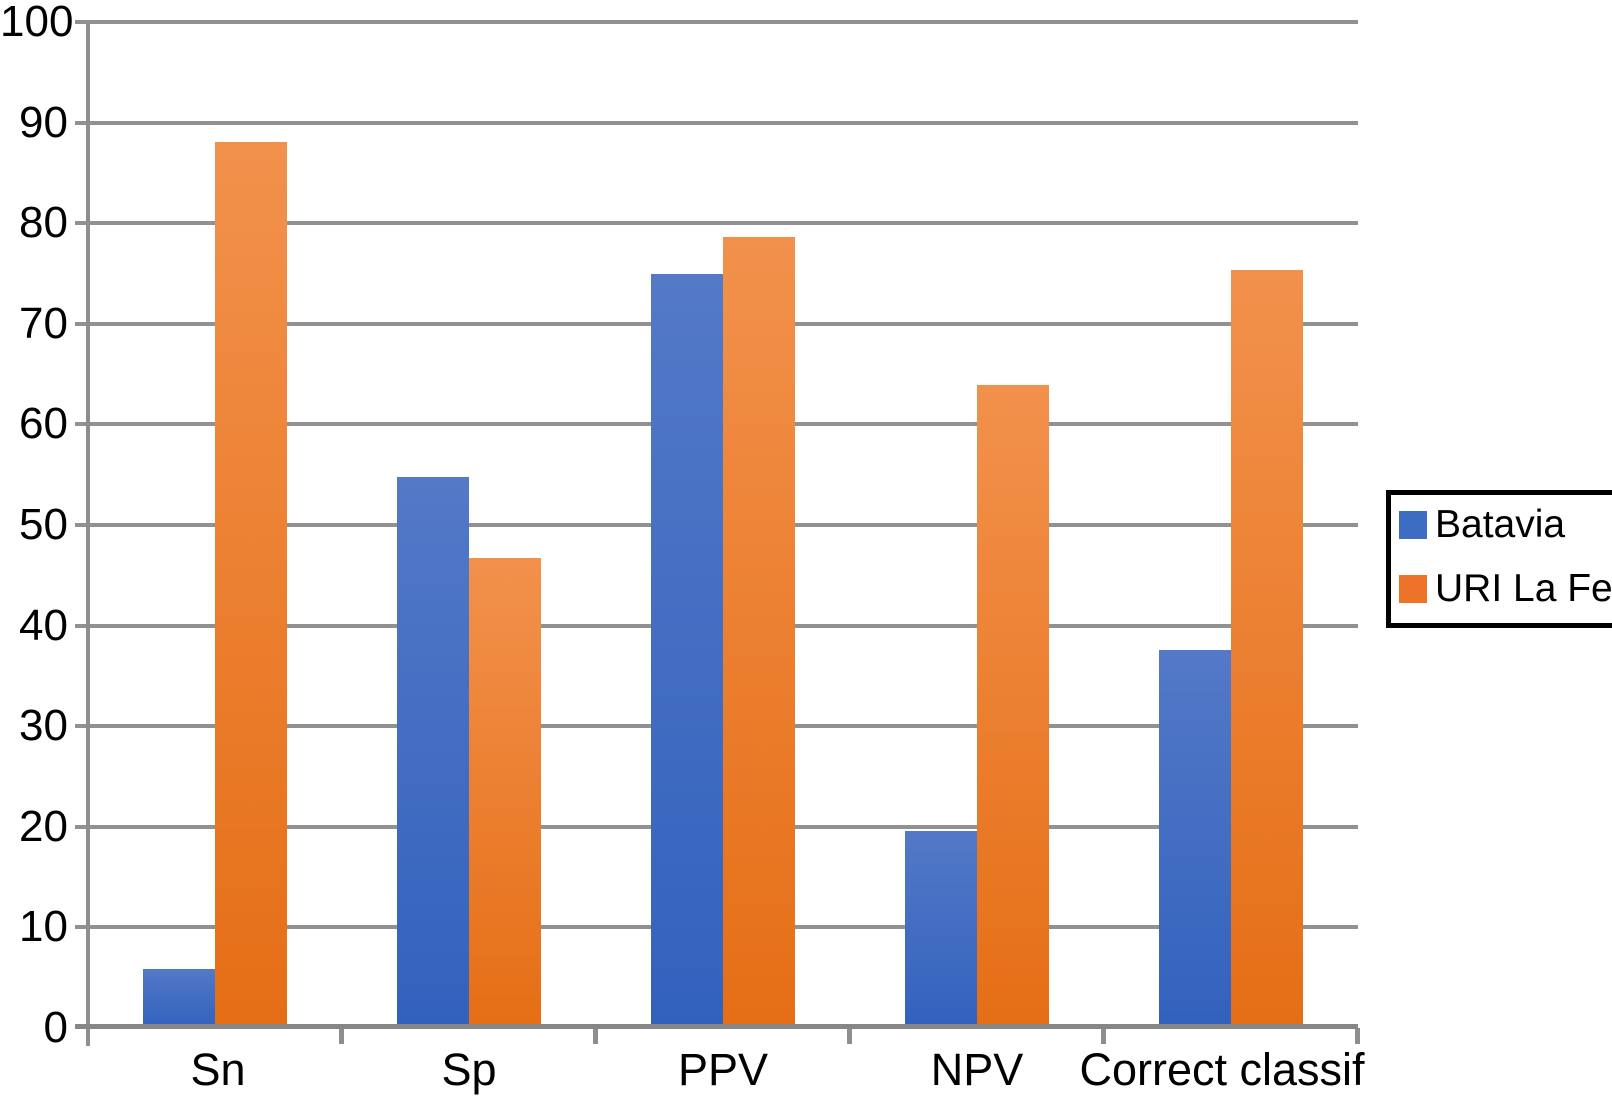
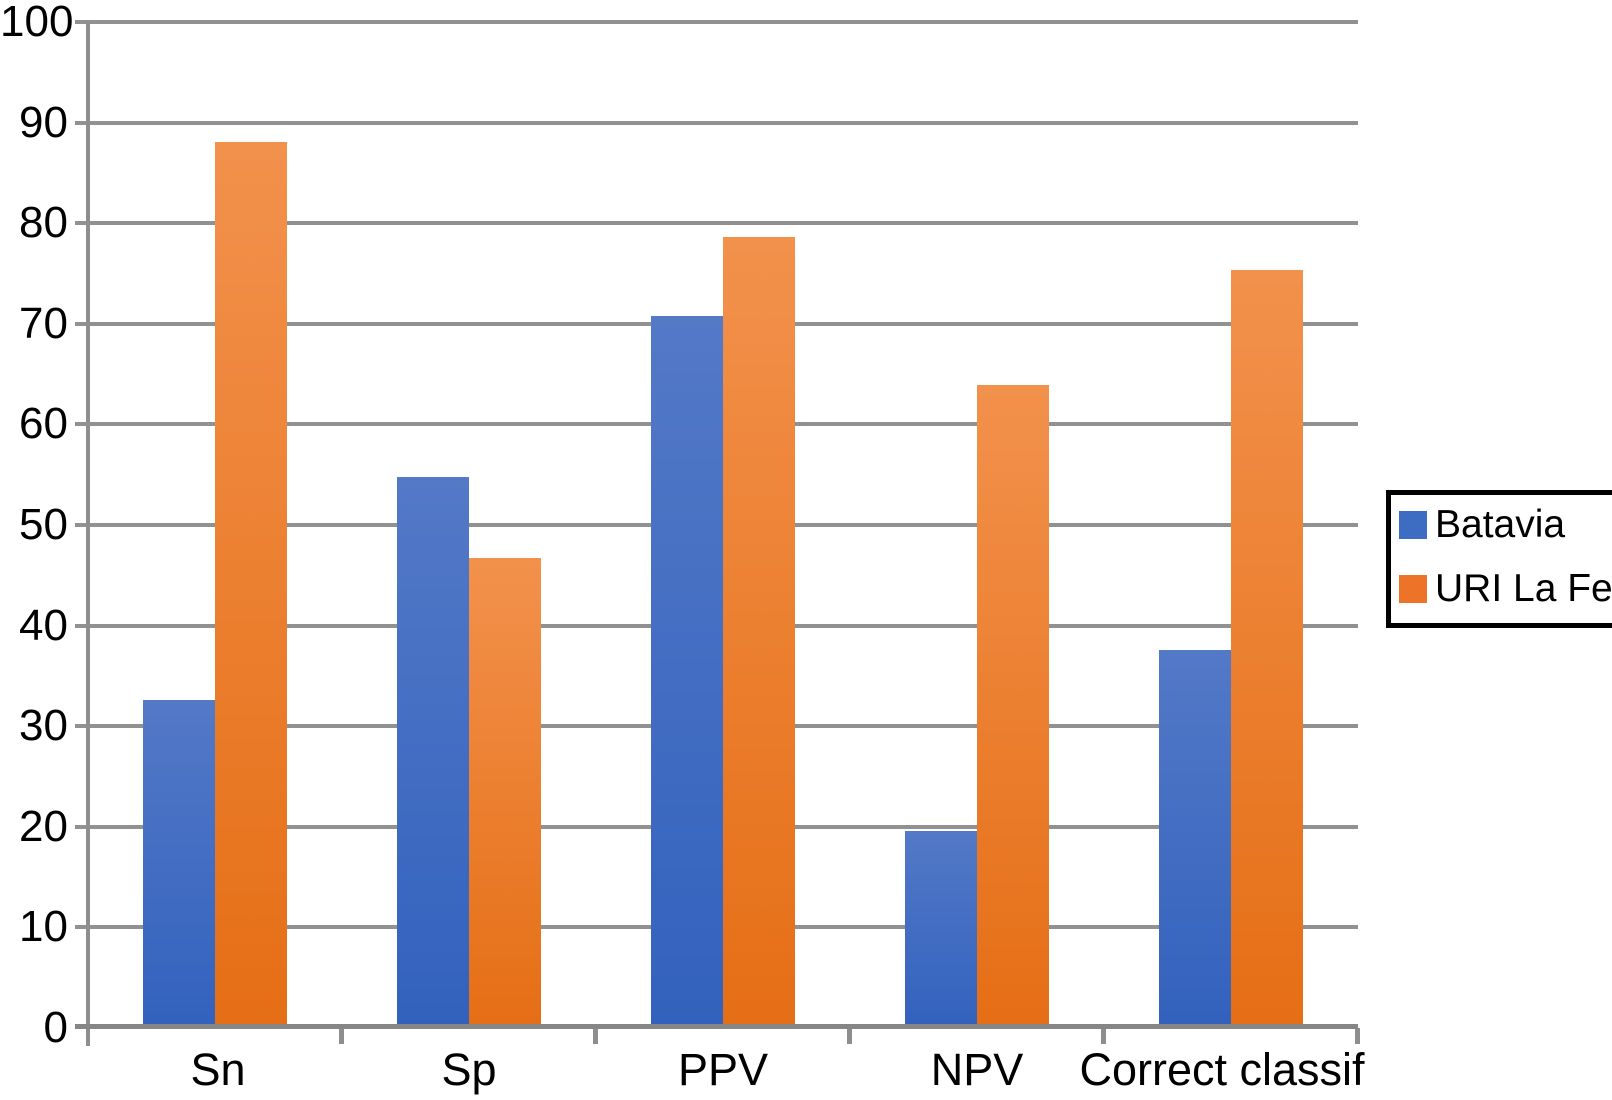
Batavia/Sn: 5.7 -> 32.4
Batavia/PPV: 74.8 -> 70.6
